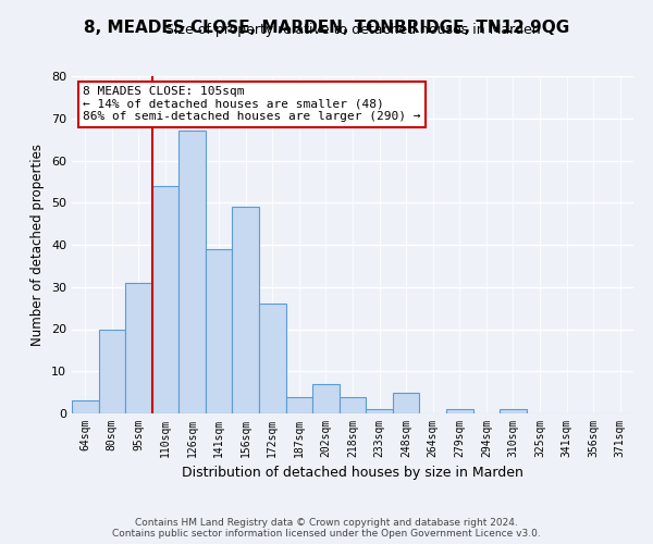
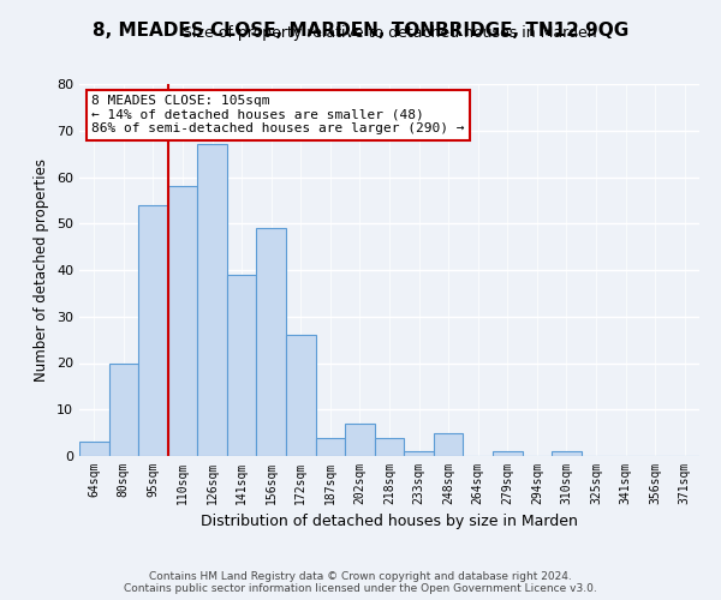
95sqm: 31 -> 54
110sqm: 54 -> 58
